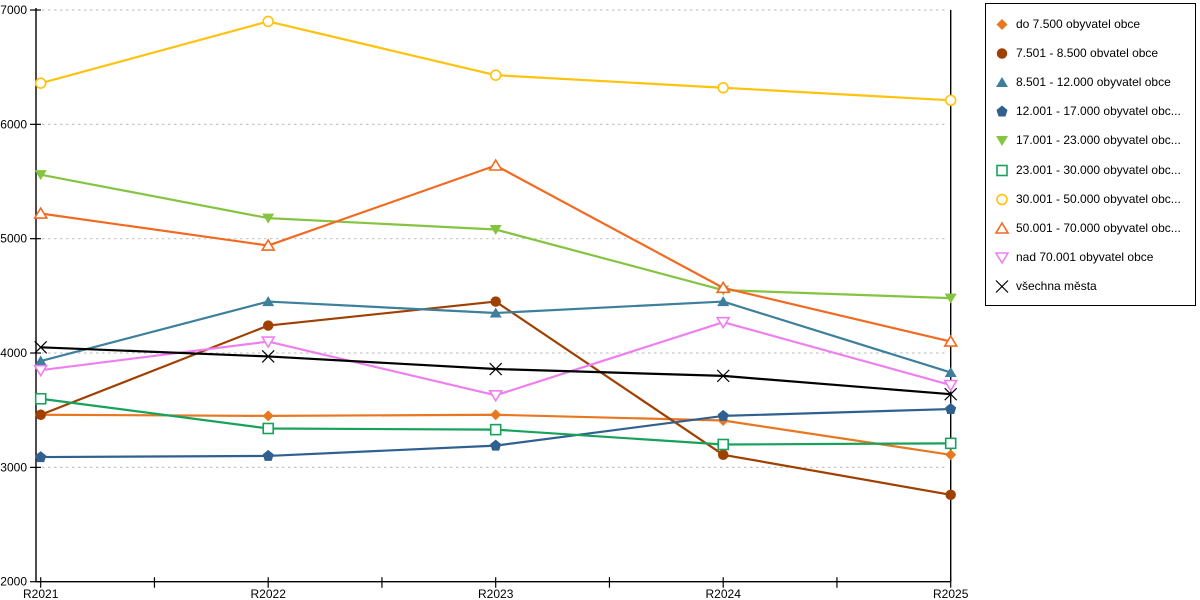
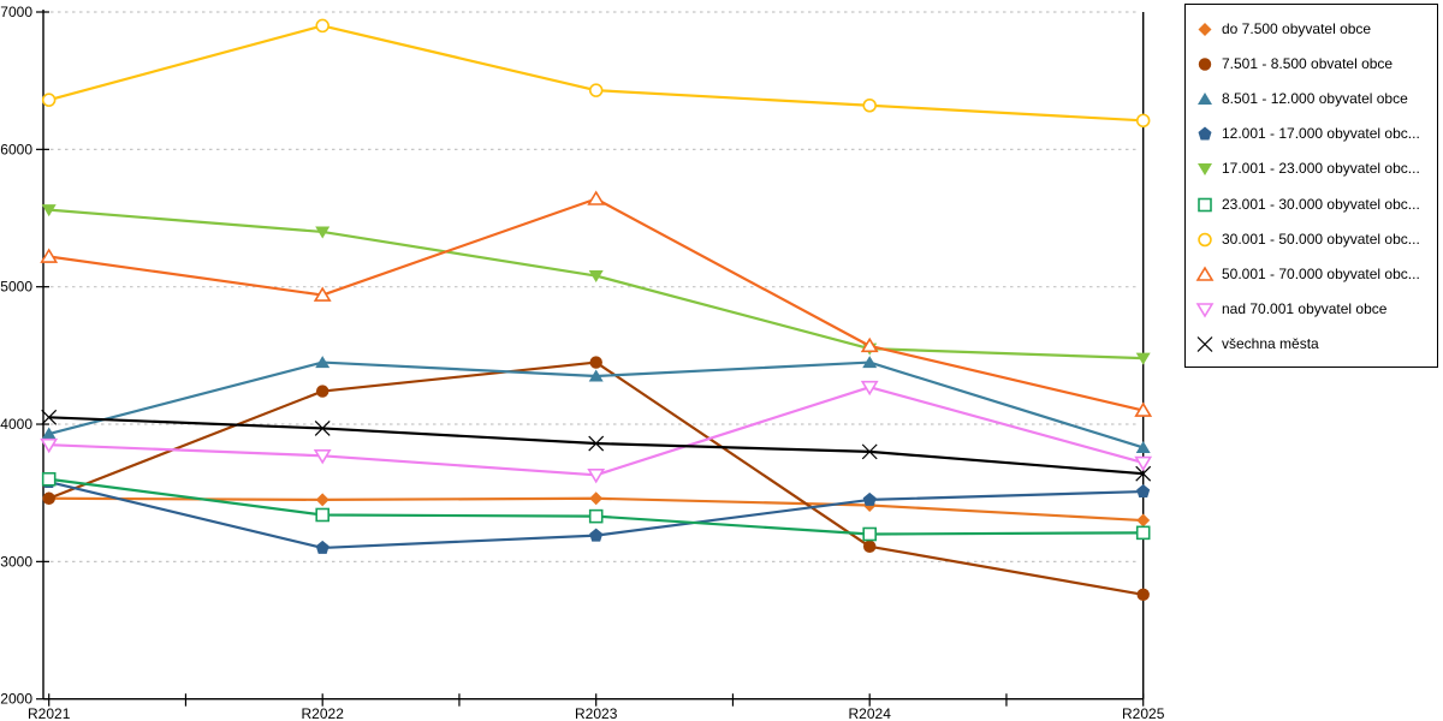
12.001 - 17.000 obyvatel obc.../R2021: 3090 -> 3580
17.001 - 23.000 obyvatel obc.../R2022: 5180 -> 5400
nad 70.001 obyvatel obce/R2022: 4100 -> 3770
do 7.500 obyvatel obce/R2025: 3110 -> 3300
